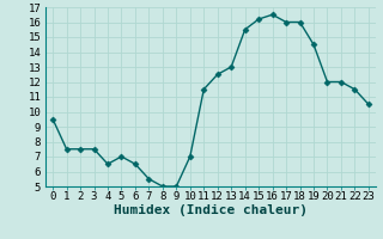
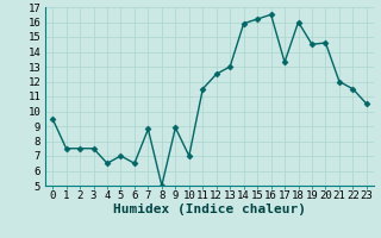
7: 5.5 -> 8.8
9: 5.0 -> 8.9
14: 15.5 -> 15.9
17: 16.0 -> 13.3
20: 12.0 -> 14.6
